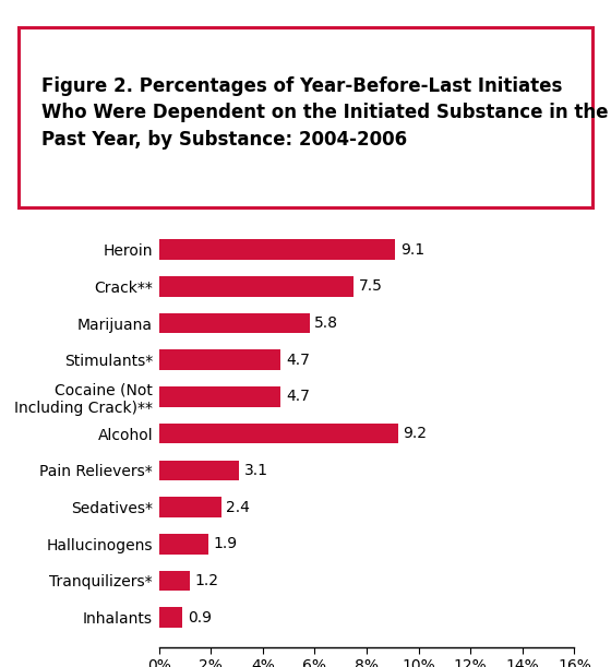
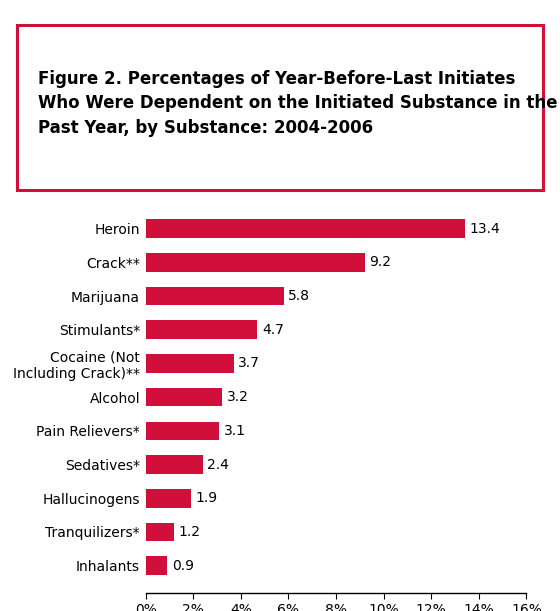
Heroin: 9.1 -> 13.4
Crack**: 7.5 -> 9.2
Cocaine (Not Including Crack)**: 4.7 -> 3.7
Alcohol: 9.2 -> 3.2
